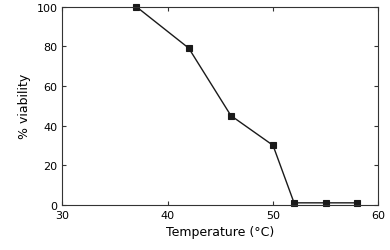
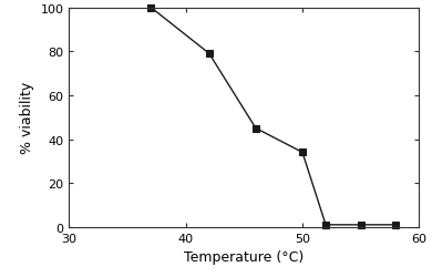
50: 30 -> 34
